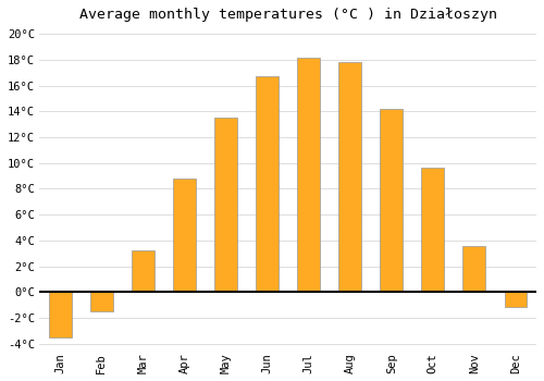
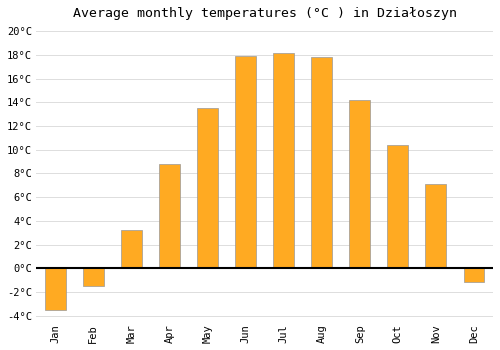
Jun: 16.7°C -> 17.9°C
Oct: 9.6°C -> 10.4°C
Nov: 3.6°C -> 7.1°C
